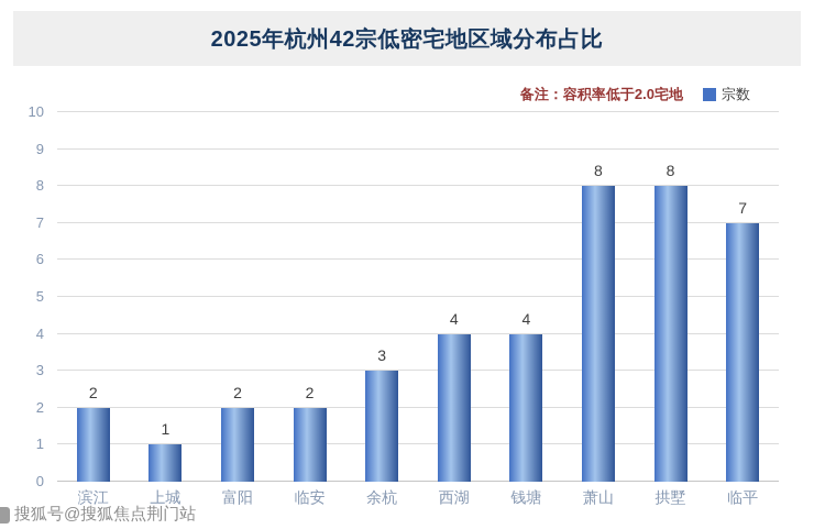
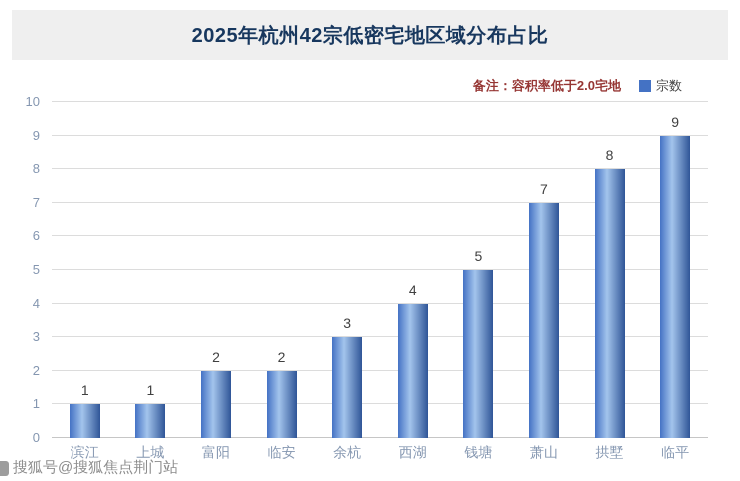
滨江: 2 -> 1
钱塘: 4 -> 5
萧山: 8 -> 7
临平: 7 -> 9
